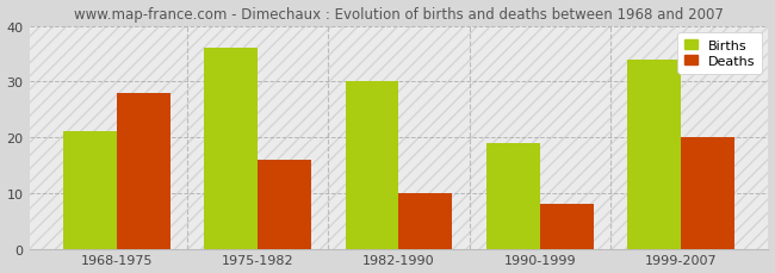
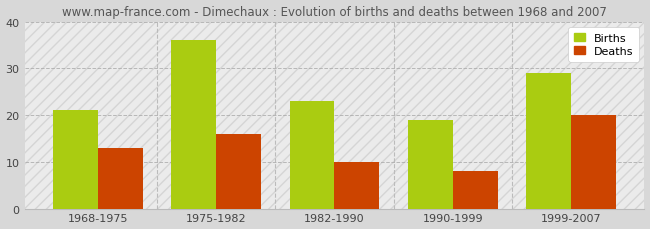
Deaths/1968-1975: 28 -> 13
Births/1982-1990: 30 -> 23
Births/1999-2007: 34 -> 29
